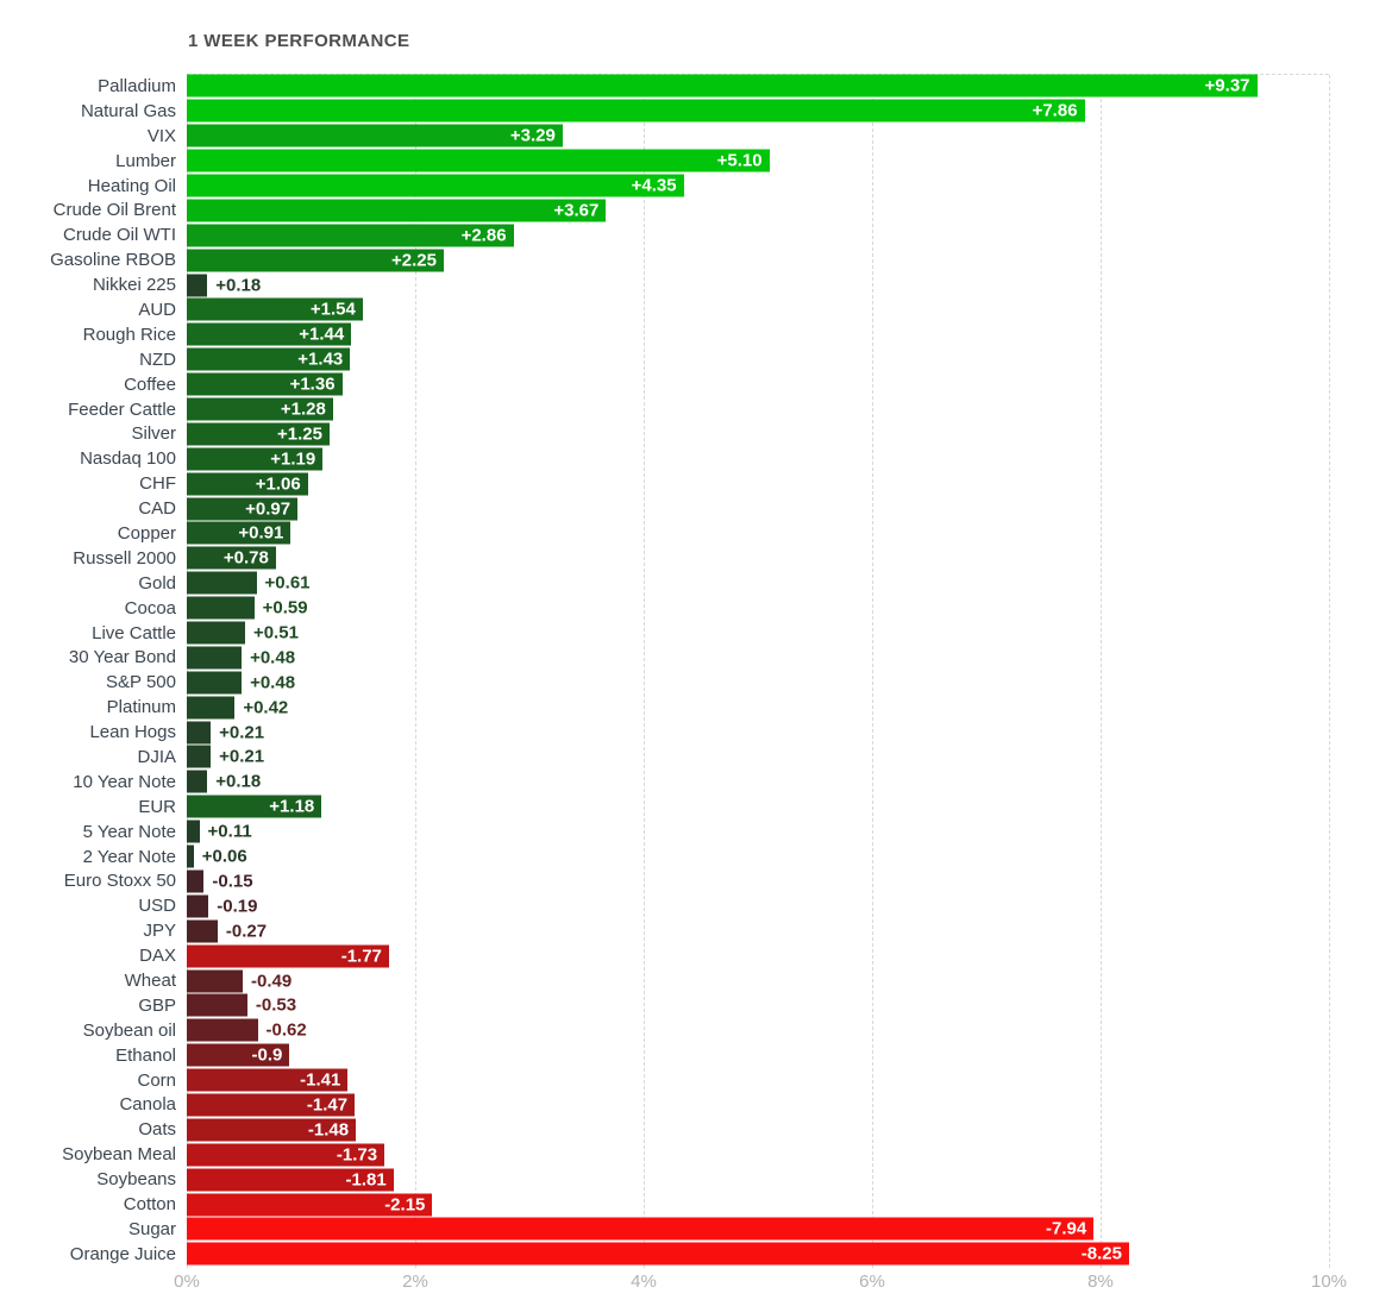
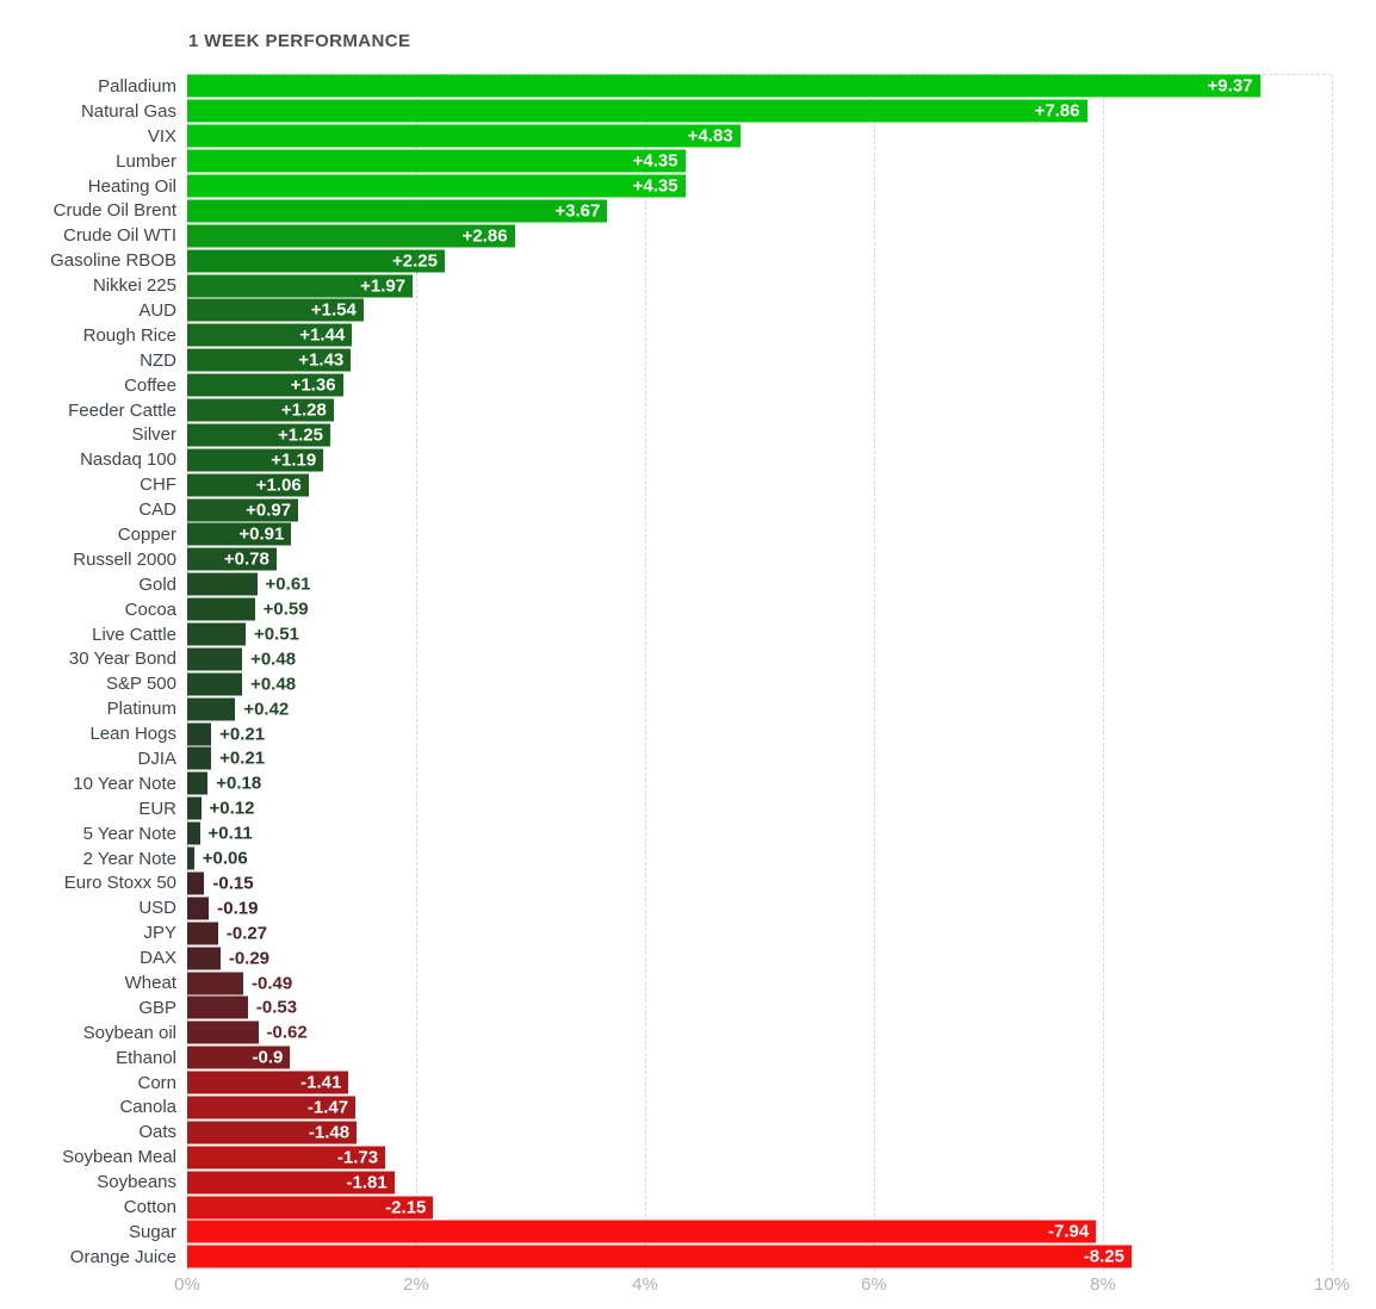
VIX: +3.29 -> +4.83
Lumber: +5.10 -> +4.35
Nikkei 225: +0.18 -> +1.97
EUR: +1.18 -> +0.12
DAX: -1.77 -> -0.29
